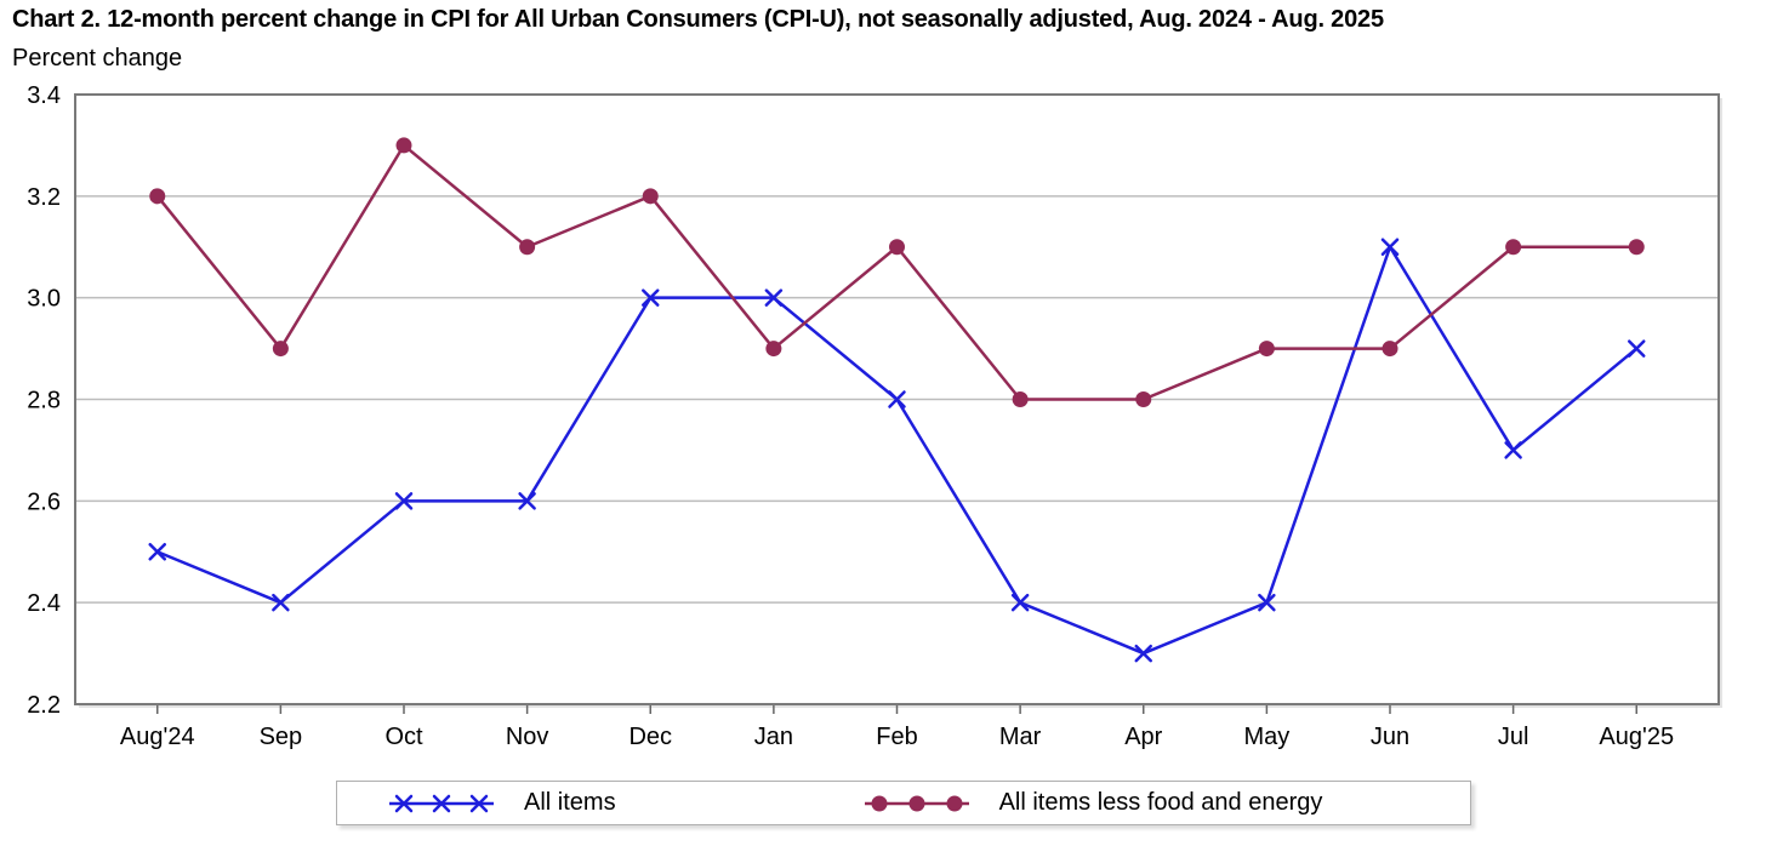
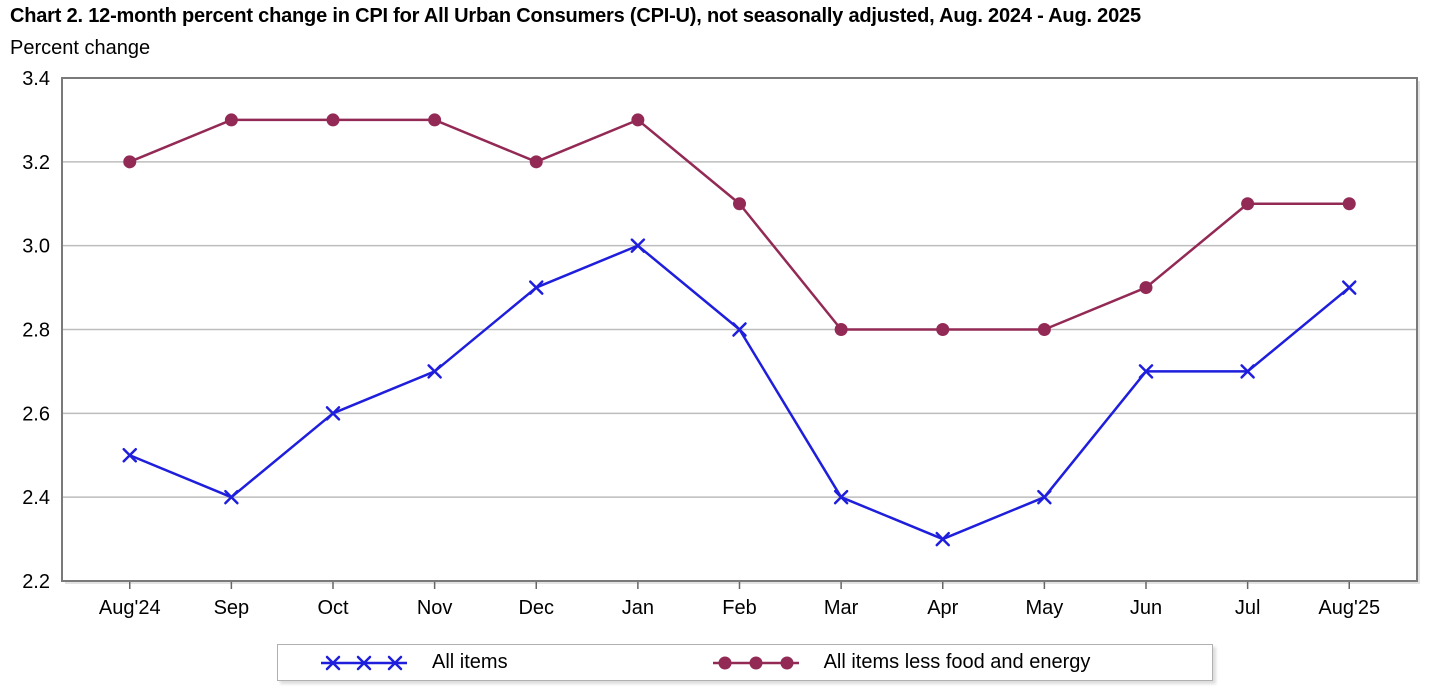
All items less food and energy/Sep: 2.9 -> 3.3
All items/Nov: 2.6 -> 2.7
All items less food and energy/Nov: 3.1 -> 3.3
All items/Dec: 3.0 -> 2.9
All items less food and energy/Jan: 2.9 -> 3.3
All items less food and energy/May: 2.9 -> 2.8
All items/Jun: 3.1 -> 2.7
